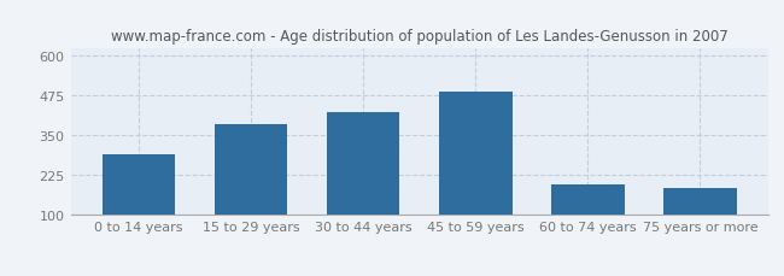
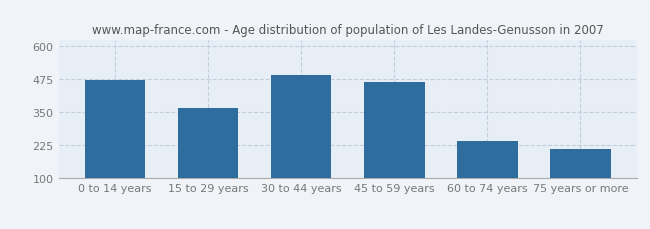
0 to 14 years: 290 -> 470
15 to 29 years: 385 -> 365
30 to 44 years: 420 -> 490
45 to 59 years: 485 -> 463
60 to 74 years: 195 -> 240
75 years or more: 185 -> 210
